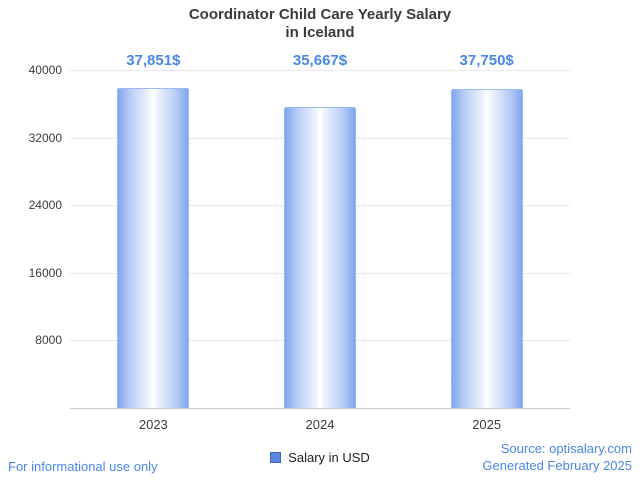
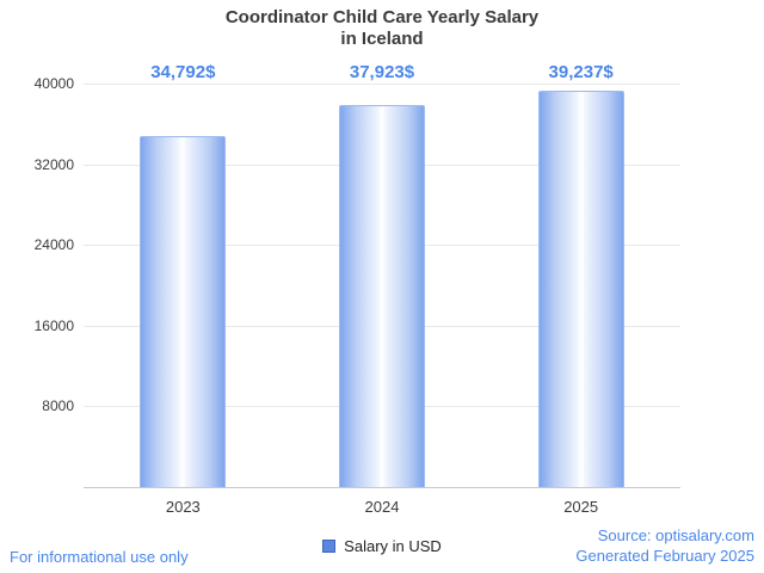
2023: 37,851 -> 34,792
2024: 35,667 -> 37,923
2025: 37,750 -> 39,237
